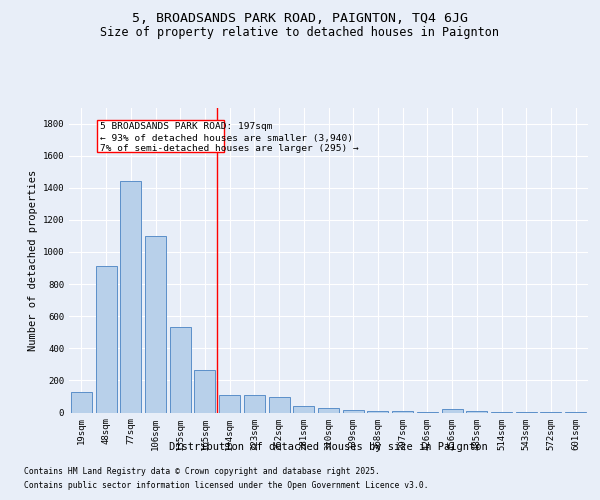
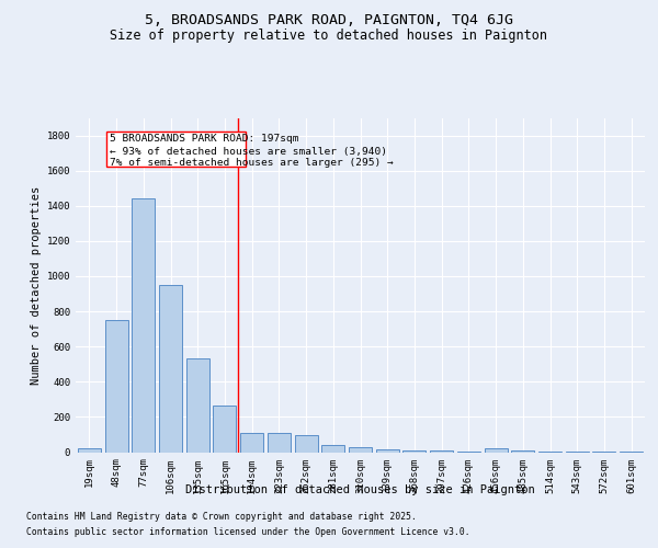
19sqm: 130 -> 20
48sqm: 910 -> 750
106sqm: 1100 -> 950
